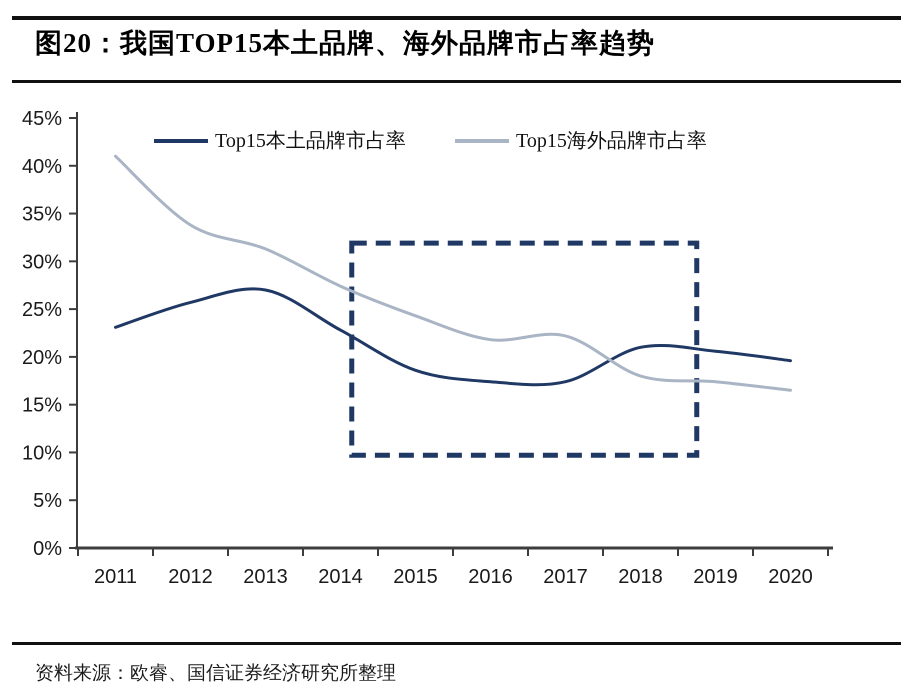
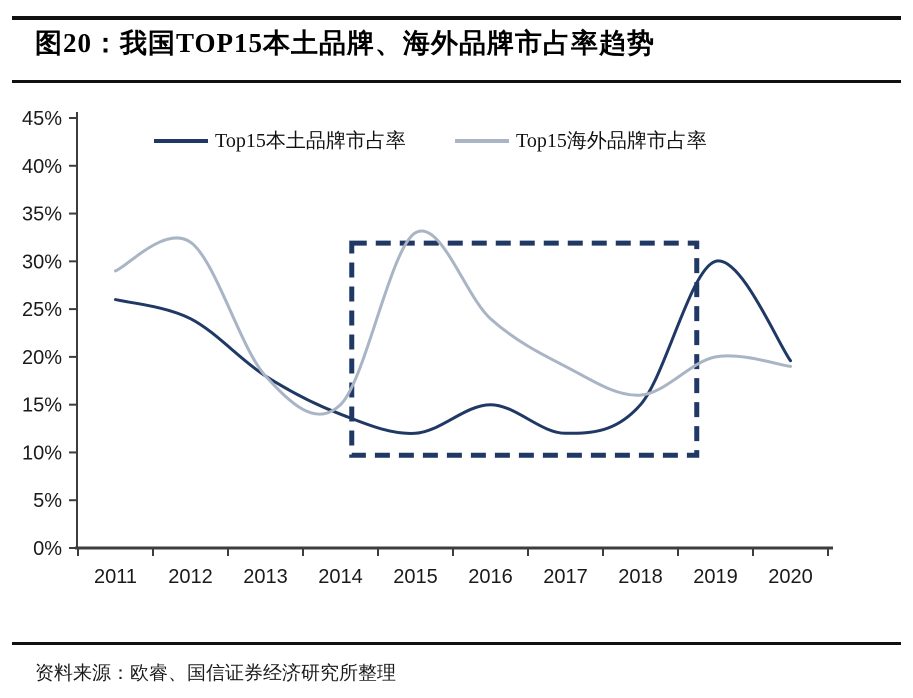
Top15本土品牌市占率/2011: 23% -> 26%
Top15海外品牌市占率/2011: 41% -> 29%
Top15本土品牌市占率/2012: 26% -> 24%
Top15海外品牌市占率/2012: 34% -> 32%
Top15本土品牌市占率/2013: 27% -> 18%
Top15海外品牌市占率/2013: 31% -> 18%
Top15本土品牌市占率/2014: 23% -> 14%
Top15海外品牌市占率/2014: 27% -> 15%
Top15本土品牌市占率/2015: 19% -> 12%
Top15海外品牌市占率/2015: 24% -> 33%
Top15本土品牌市占率/2016: 17% -> 15%
Top15海外品牌市占率/2016: 22% -> 24%
Top15本土品牌市占率/2017: 17% -> 12%
Top15海外品牌市占率/2017: 22% -> 19%
Top15本土品牌市占率/2018: 21% -> 15%
Top15海外品牌市占率/2018: 18% -> 16%
Top15本土品牌市占率/2019: 21% -> 30%
Top15海外品牌市占率/2019: 17% -> 20%
Top15海外品牌市占率/2020: 16% -> 19%
